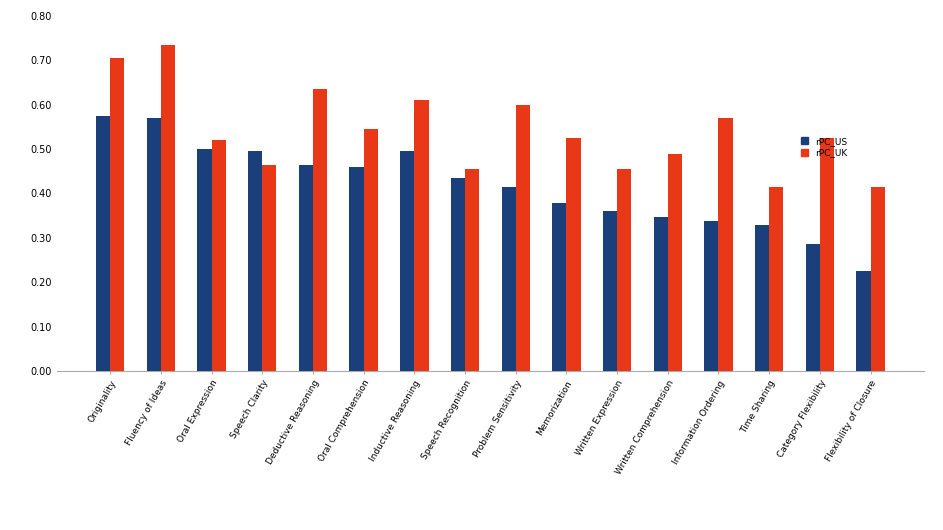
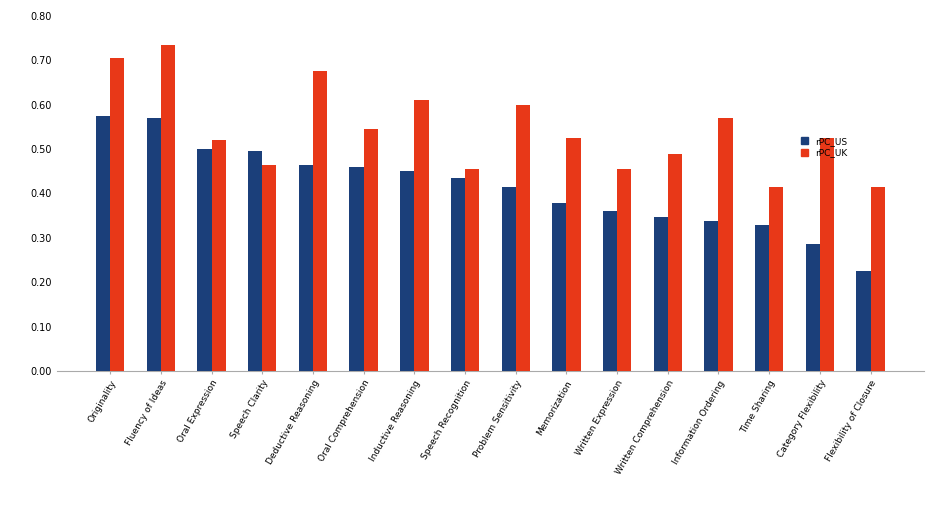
rPC_UK/Deductive Reasoning: 0.635 -> 0.675
rPC_US/Inductive Reasoning: 0.495 -> 0.450
